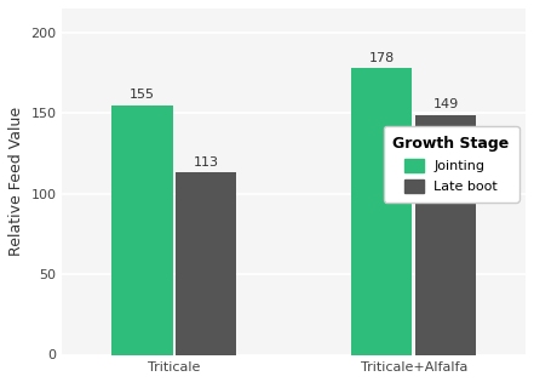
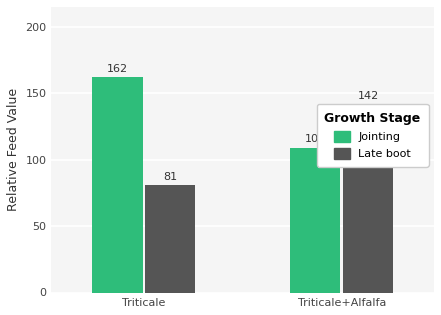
Jointing/Triticale: 155 -> 162
Late boot/Triticale: 113 -> 81
Jointing/Triticale+Alfalfa: 178 -> 109
Late boot/Triticale+Alfalfa: 149 -> 142
